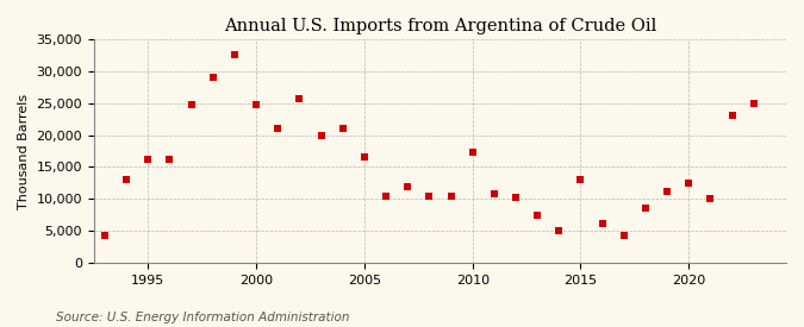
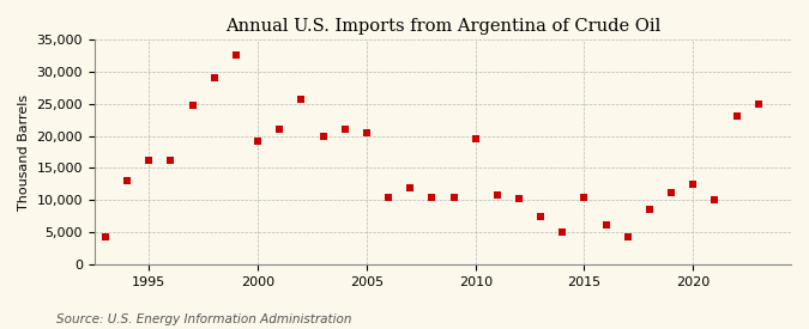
2000: 24,800 -> 19,200
2005: 16,600 -> 20,500
2010: 17,400 -> 19,500
2015: 13,000 -> 10,500
